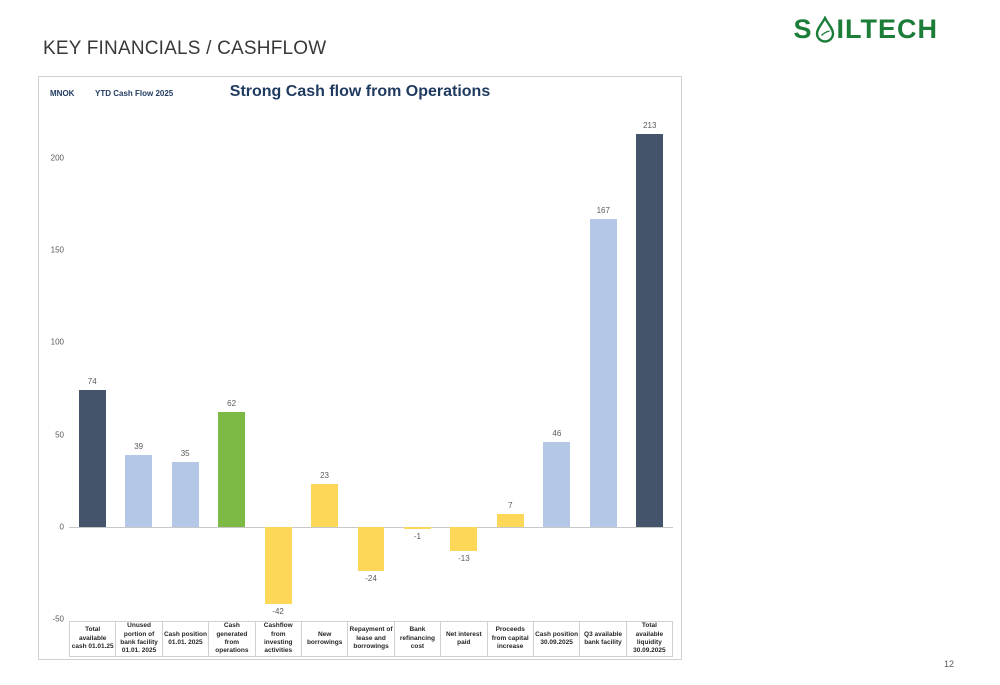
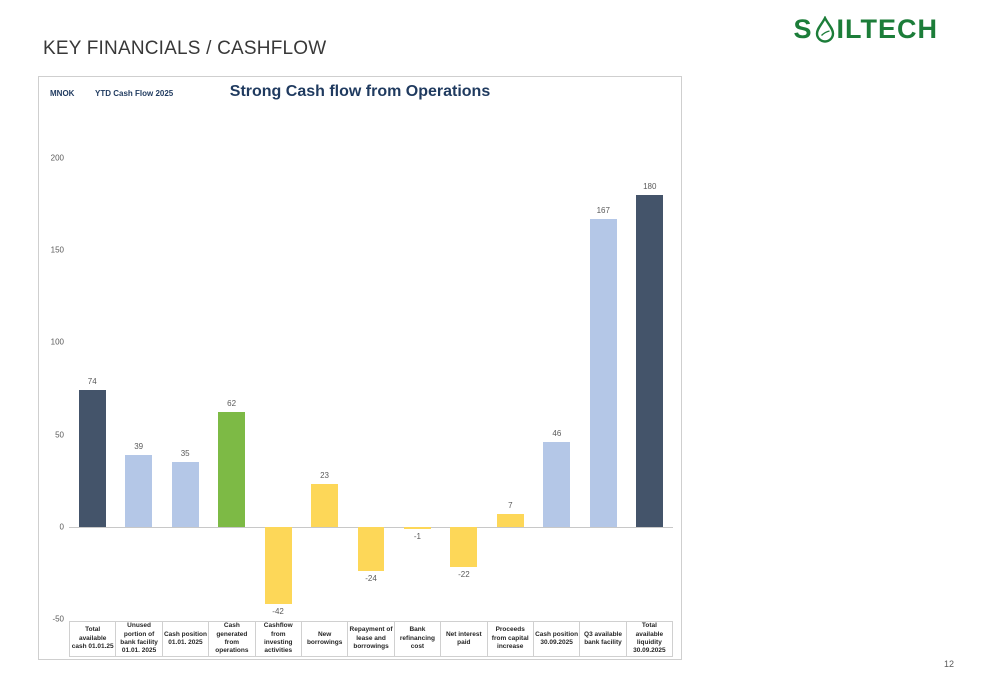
Net interest paid: -13 -> -22
Total available liquidity 30.09.2025: 213 -> 180
